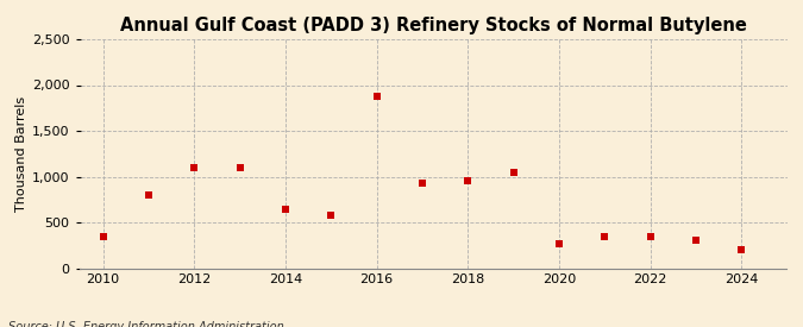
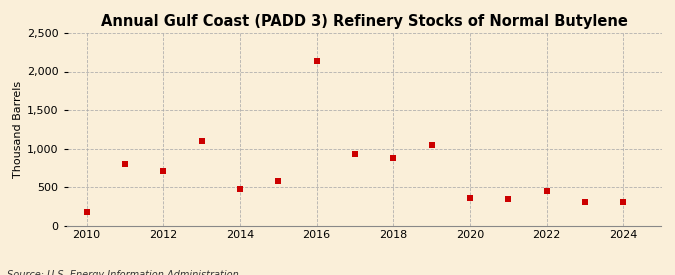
2010: 340 -> 180
2012: 1,100 -> 710
2014: 640 -> 480
2016: 1,880 -> 2,130
2018: 960 -> 880
2020: 260 -> 360
2022: 340 -> 450
2024: 200 -> 300
